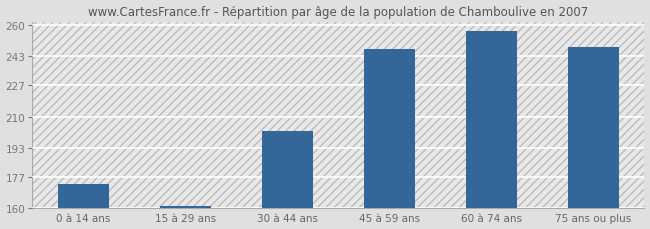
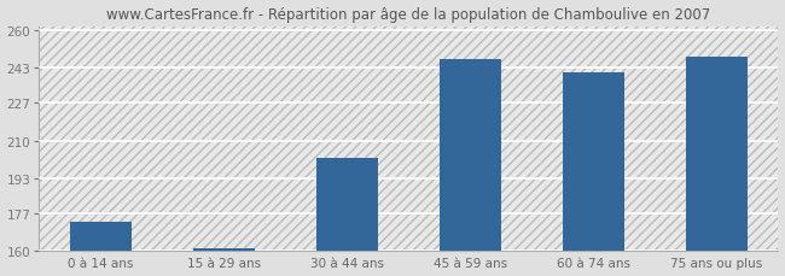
60 à 74 ans: 257 -> 241
